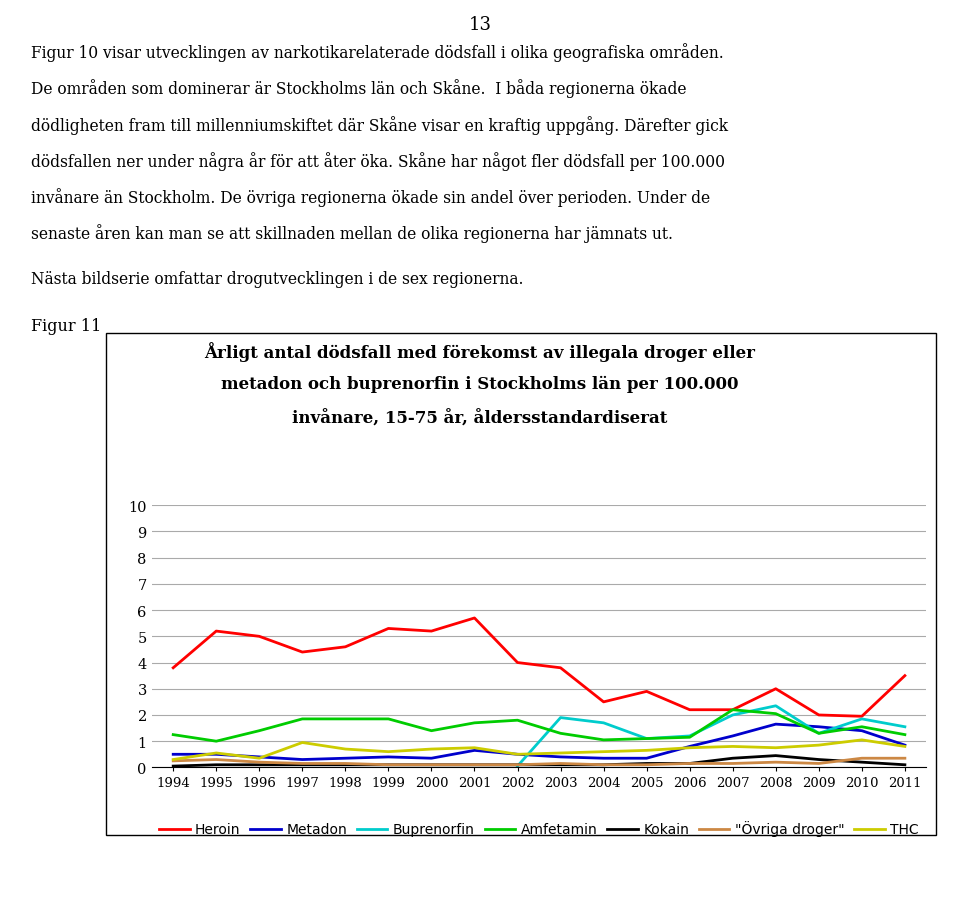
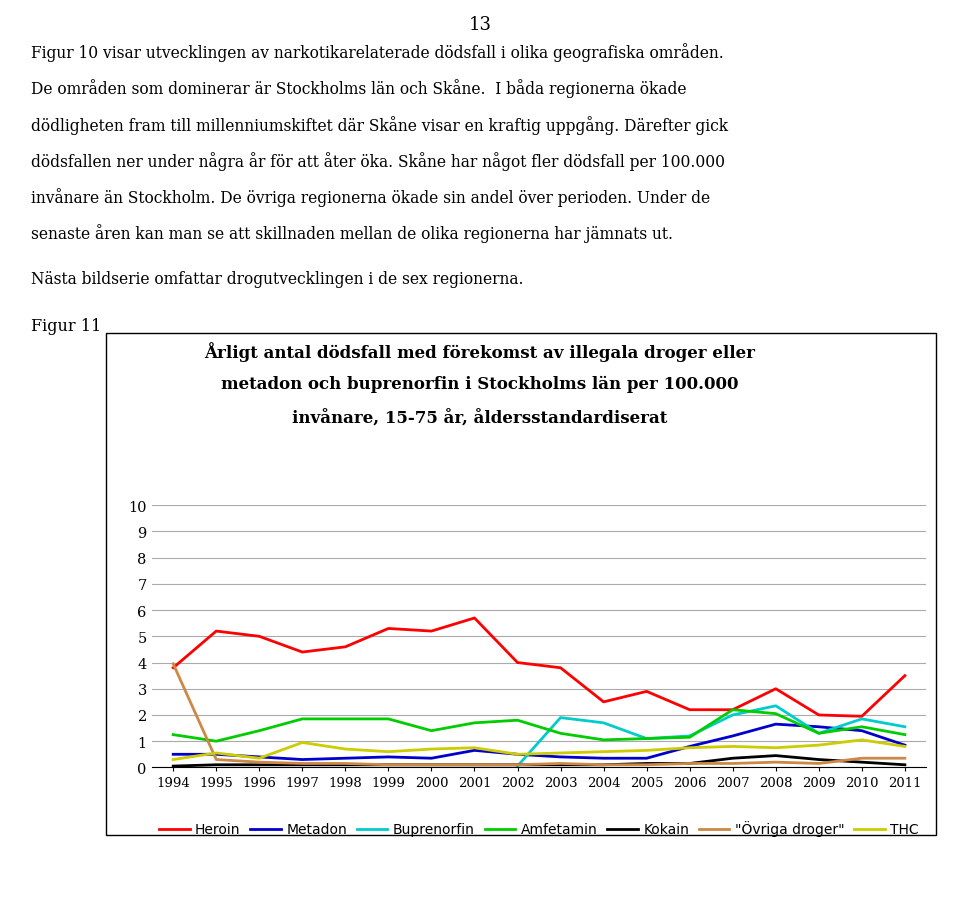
"Övriga droger"/1994: 0.25 -> 3.95
